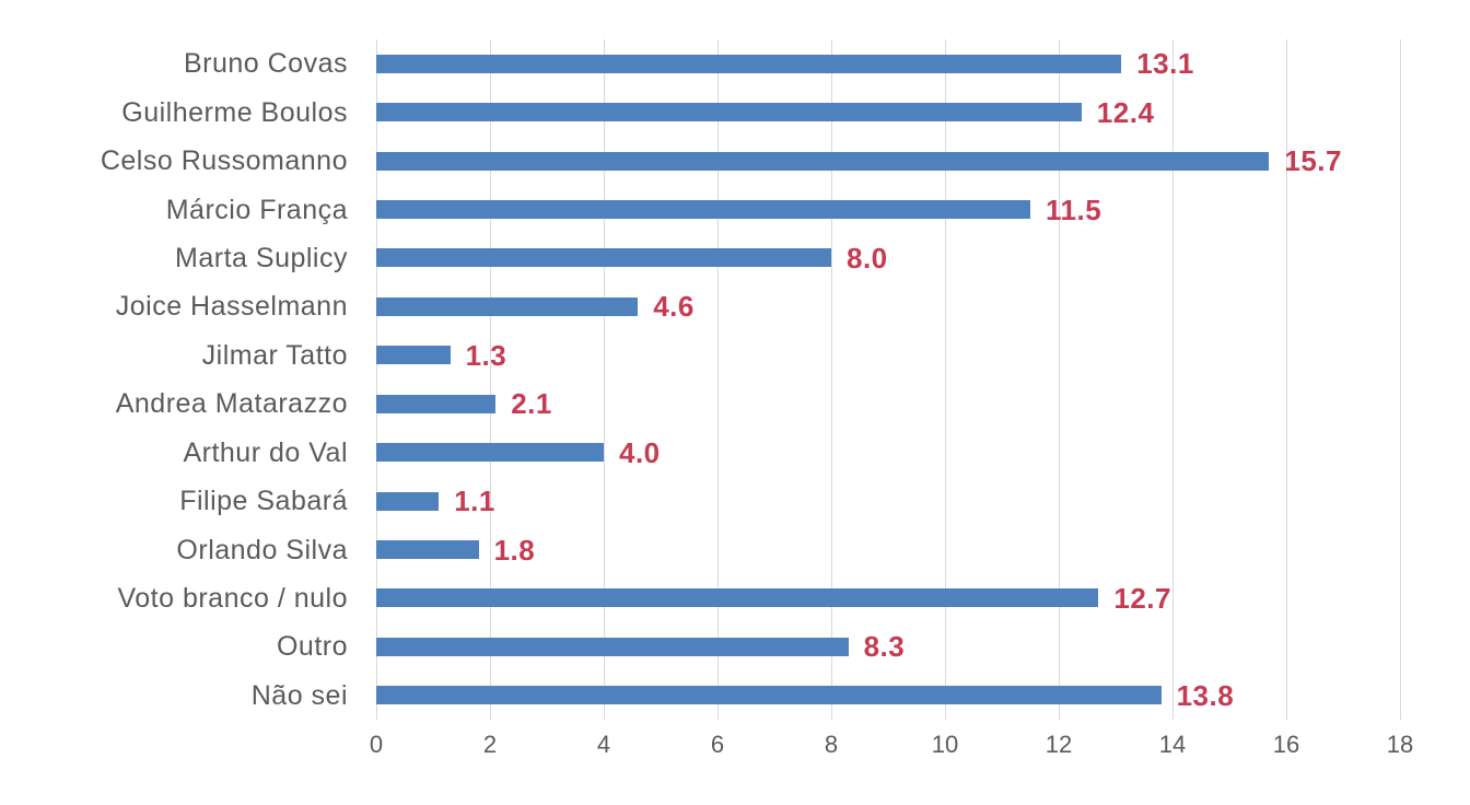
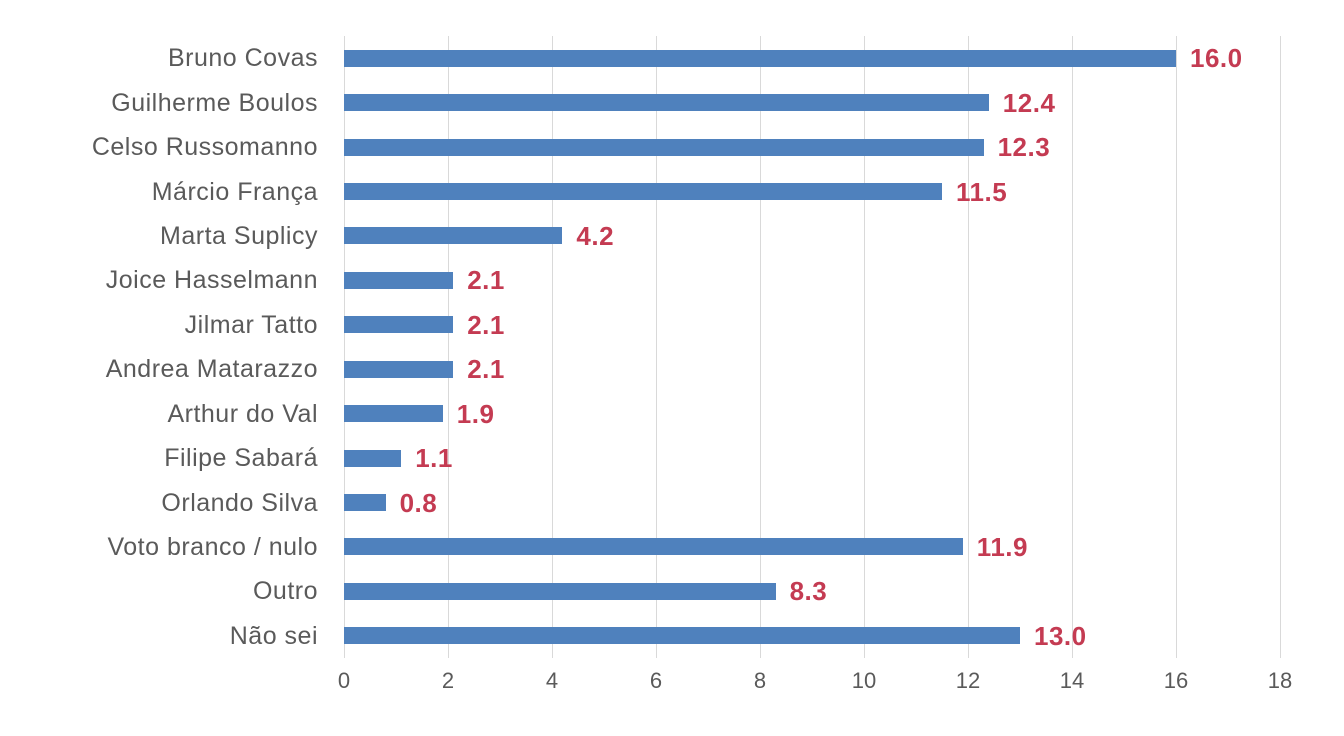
Bruno Covas: 13.1 -> 16.0
Celso Russomanno: 15.7 -> 12.3
Marta Suplicy: 8.0 -> 4.2
Joice Hasselmann: 4.6 -> 2.1
Jilmar Tatto: 1.3 -> 2.1
Arthur do Val: 4.0 -> 1.9
Orlando Silva: 1.8 -> 0.8
Voto branco / nulo: 12.7 -> 11.9
Não sei: 13.8 -> 13.0
